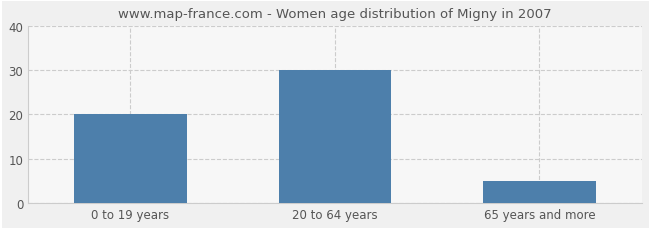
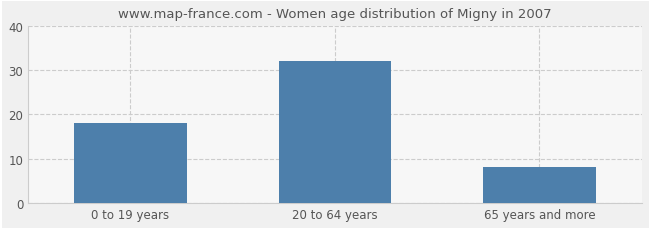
0 to 19 years: 20 -> 18
20 to 64 years: 30 -> 32
65 years and more: 5 -> 8
